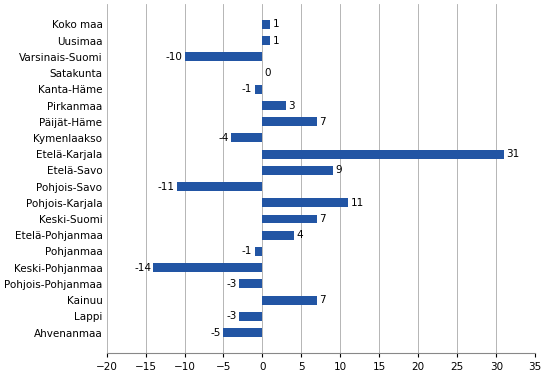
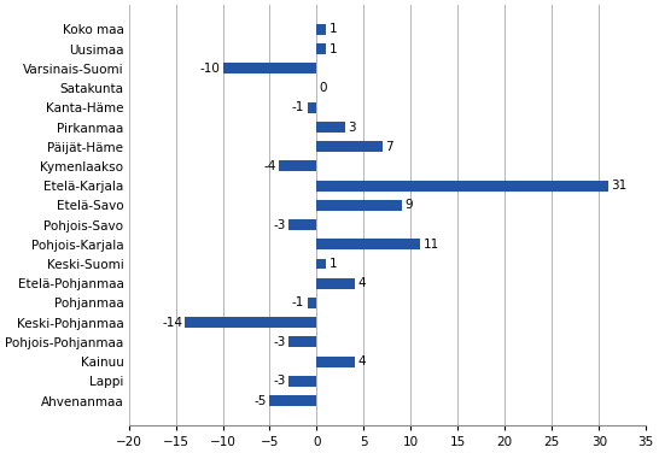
Pohjois-Savo: -11 -> -3
Keski-Suomi: 7 -> 1
Kainuu: 7 -> 4
